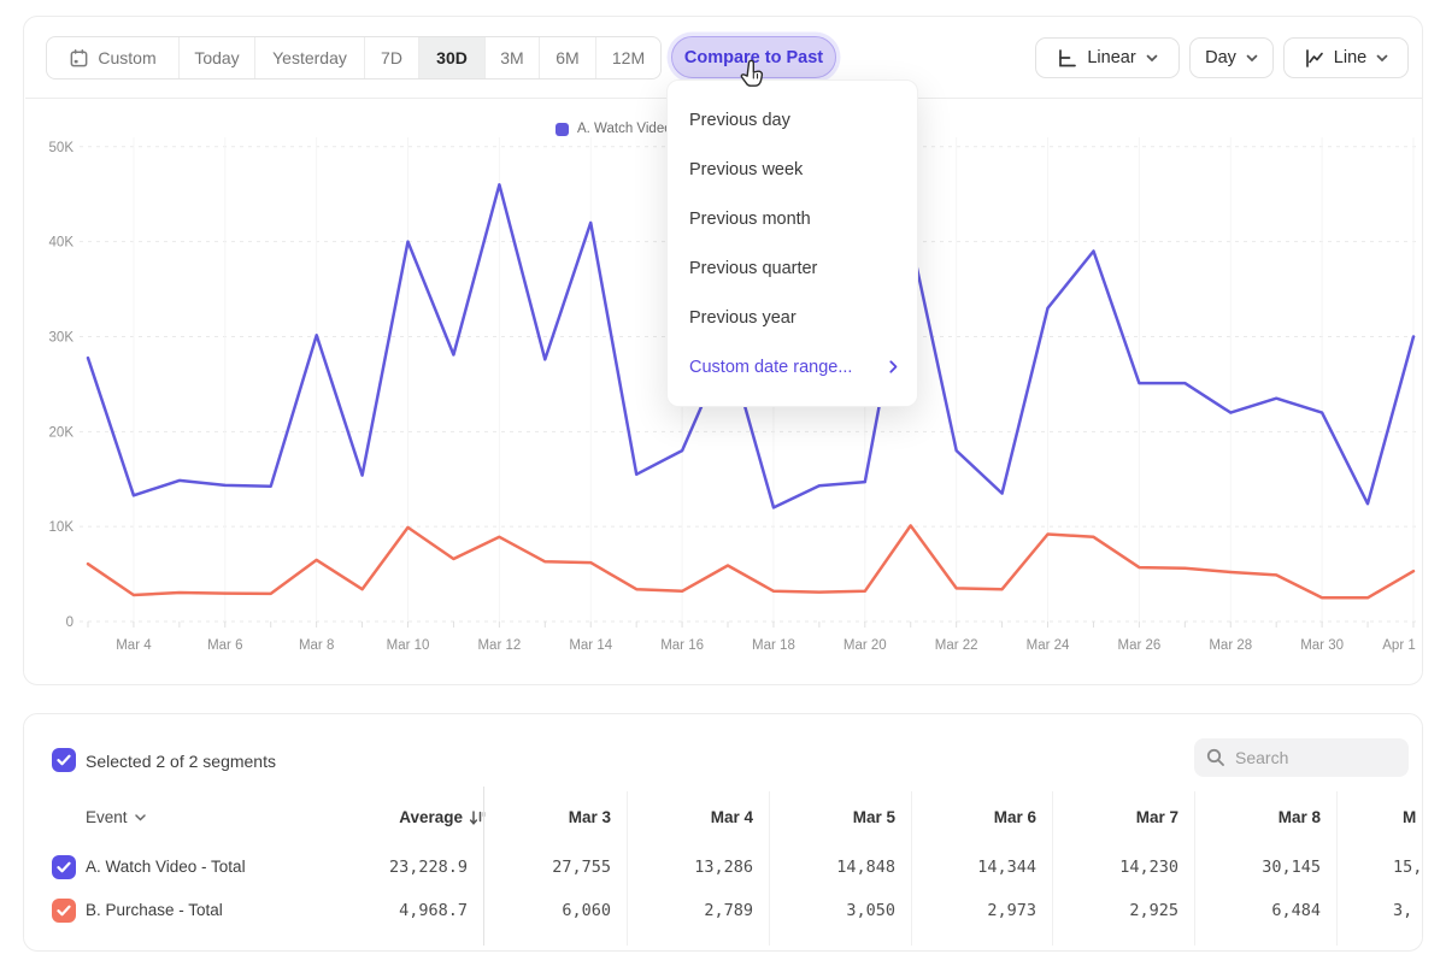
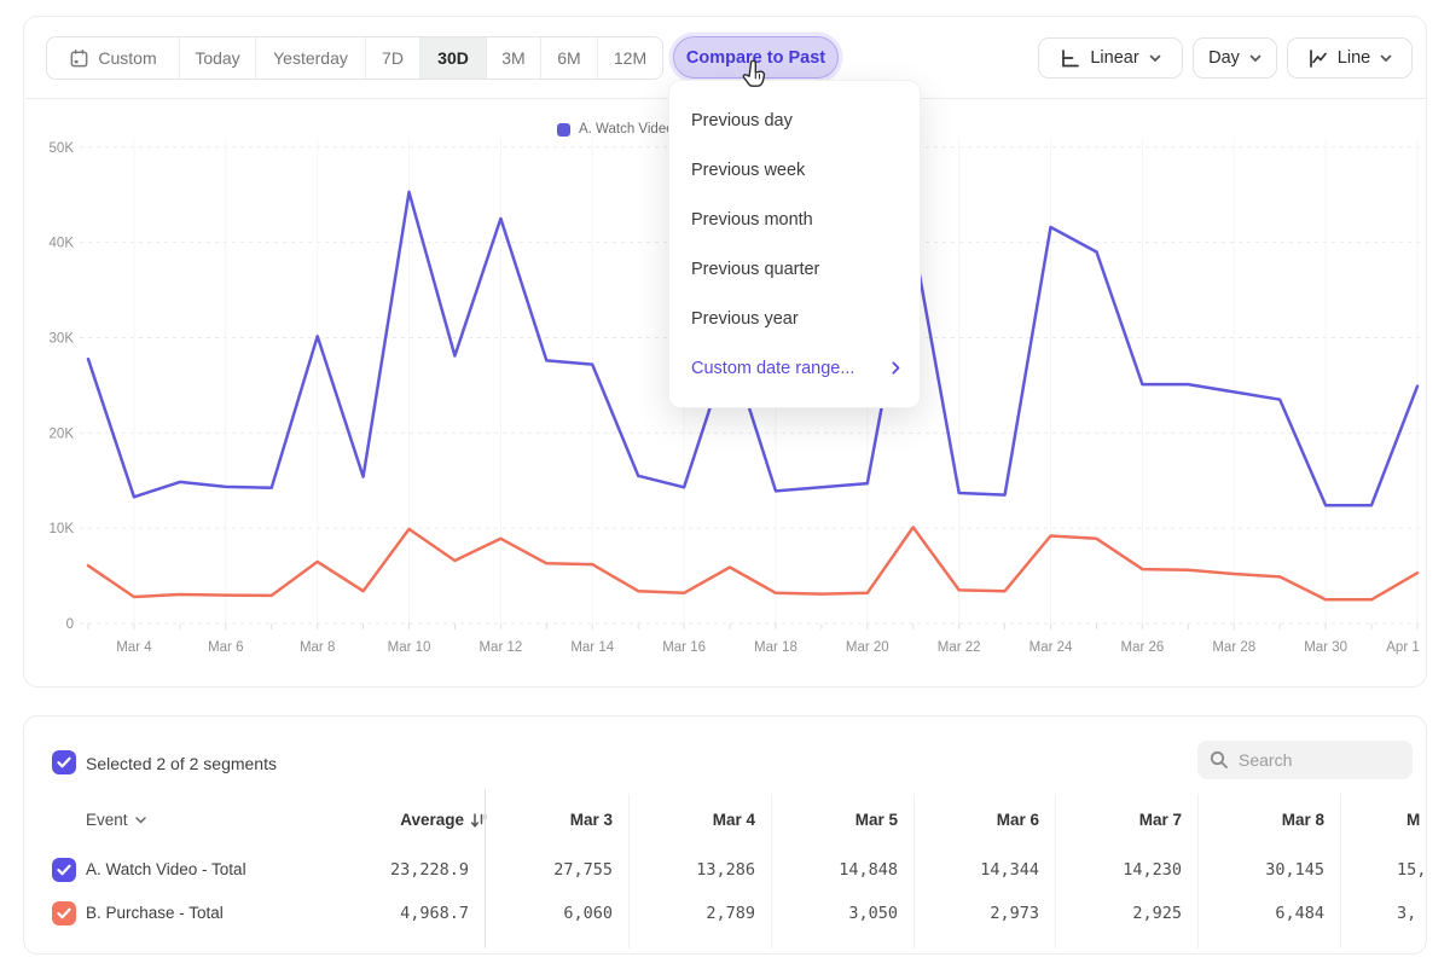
A. Watch Video/Mar 10: 40K -> 45K
A. Watch Video/Mar 12: 46K -> 42K
A. Watch Video/Mar 14: 42K -> 27K
A. Watch Video/Mar 16: 18K -> 14K
A. Watch Video/Mar 18: 12K -> 14K
A. Watch Video/Mar 22: 18K -> 14K
A. Watch Video/Mar 24: 33K -> 42K
A. Watch Video/Mar 28: 22K -> 24K
A. Watch Video/Mar 30: 22K -> 12K
A. Watch Video/Apr 1: 30K -> 25K
